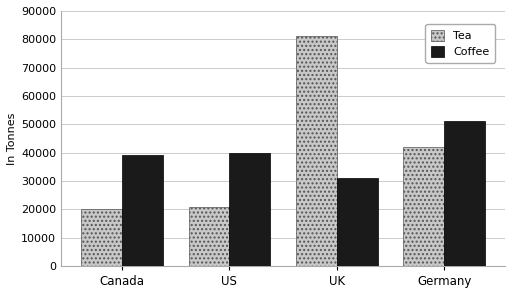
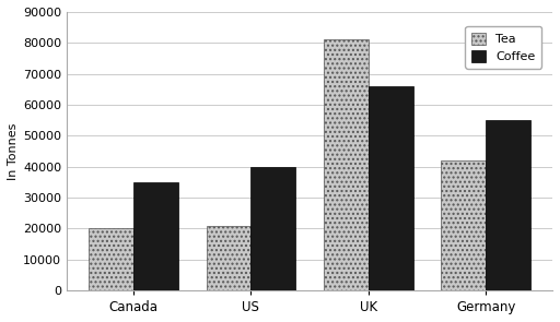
Coffee/Canada: 39000 -> 35000
Coffee/UK: 31000 -> 66000
Coffee/Germany: 51000 -> 55000
